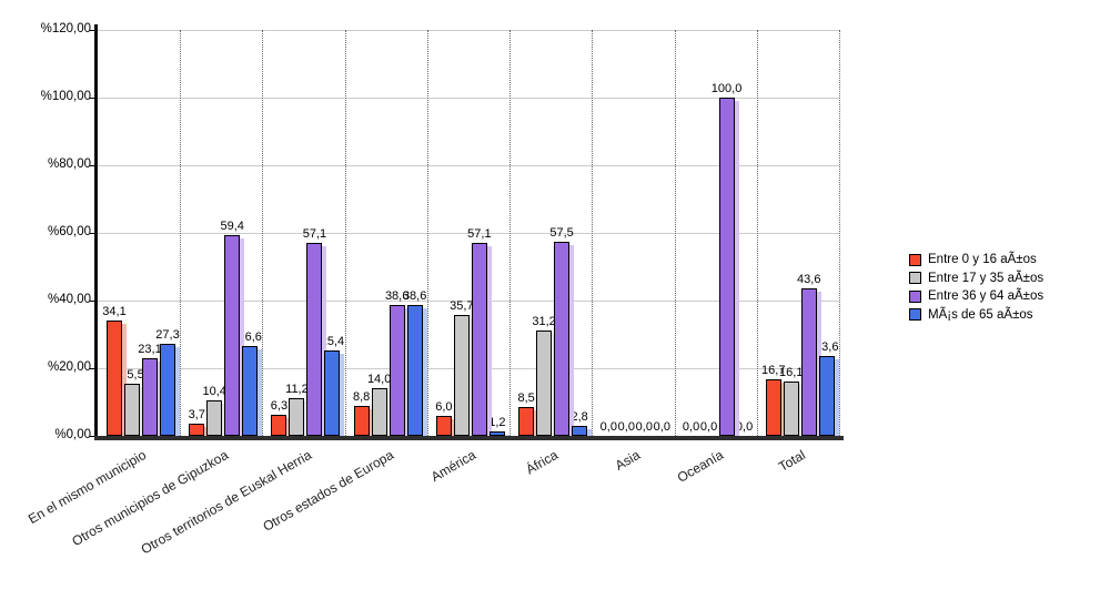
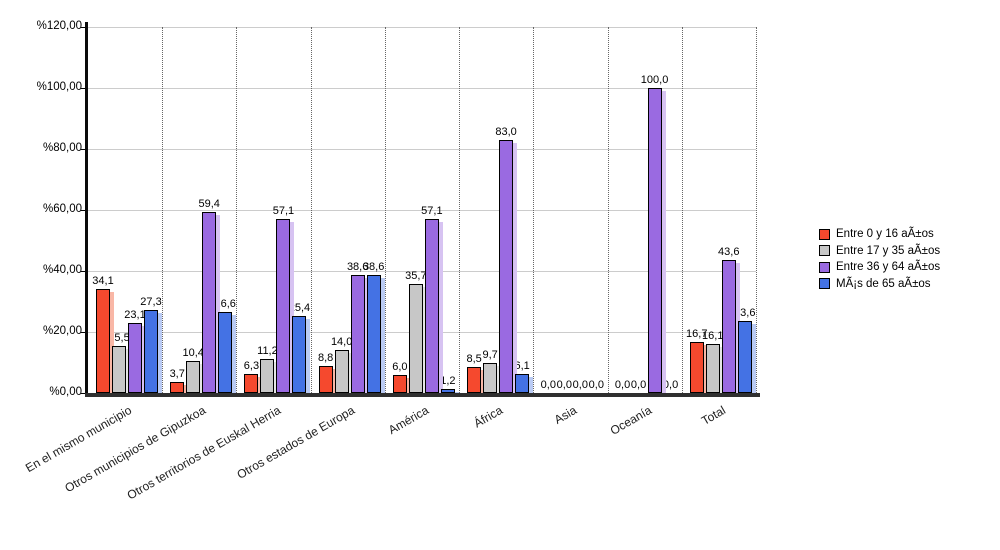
Entre 17 y 35 aÃ±os/África: 31,2 -> 9,7
Entre 36 y 64 aÃ±os/África: 57,5 -> 83,0
MÃ¡s de 65 aÃ±os/África: 2,8 -> 6,1
